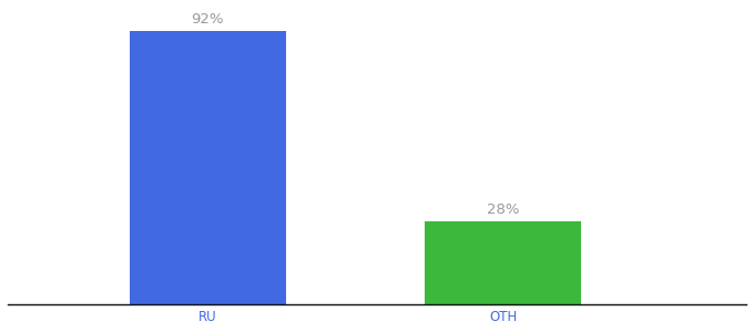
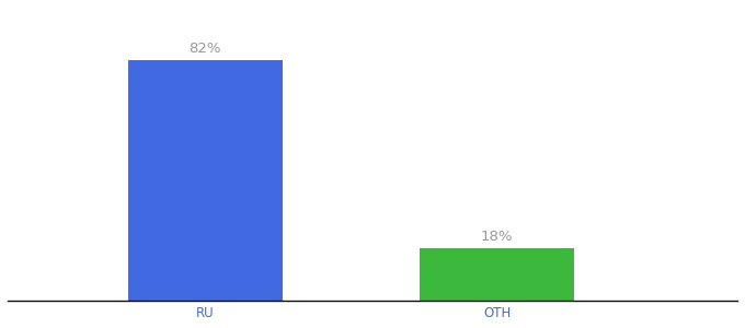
RU: 92% -> 82%
OTH: 28% -> 18%
